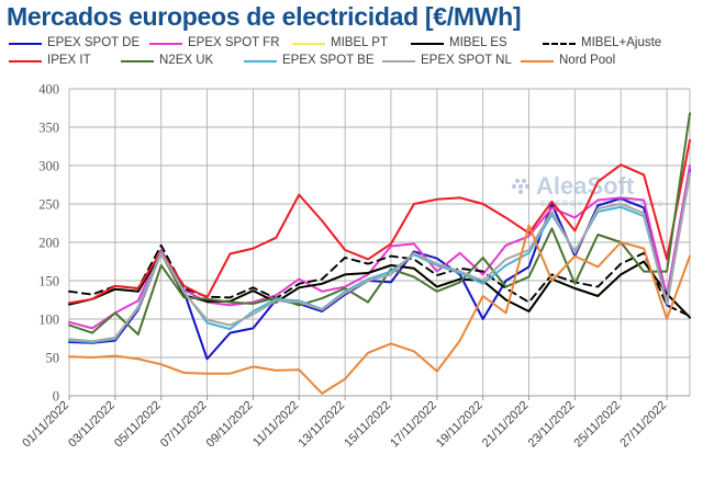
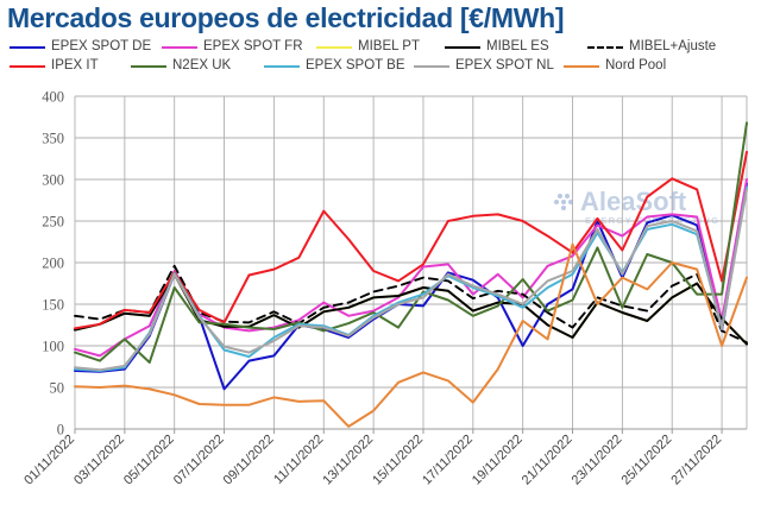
MIBEL+Ajuste/13/11/2022: 180 -> 160
